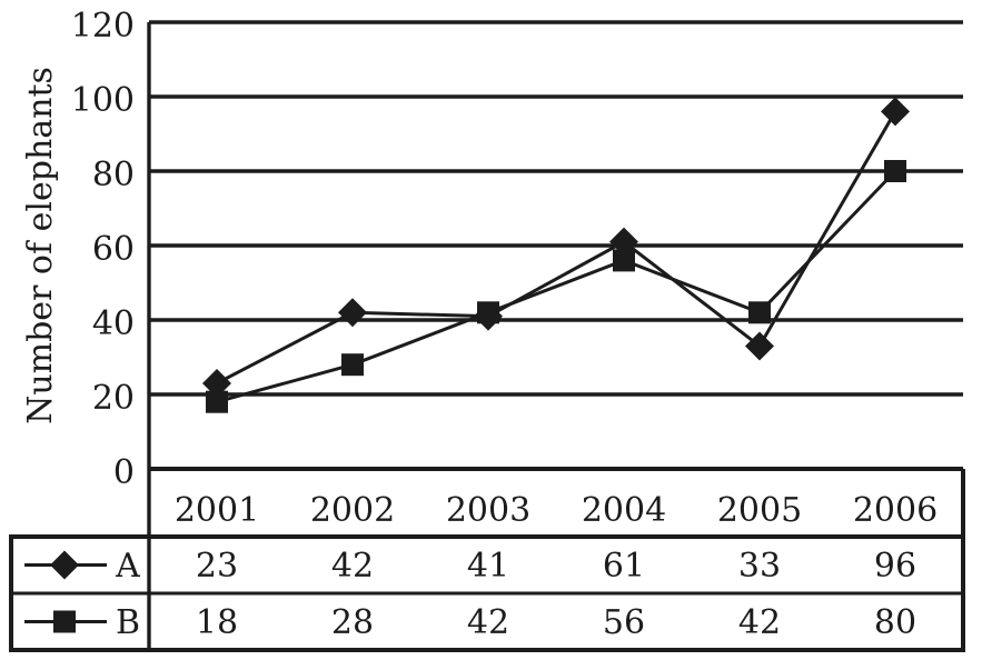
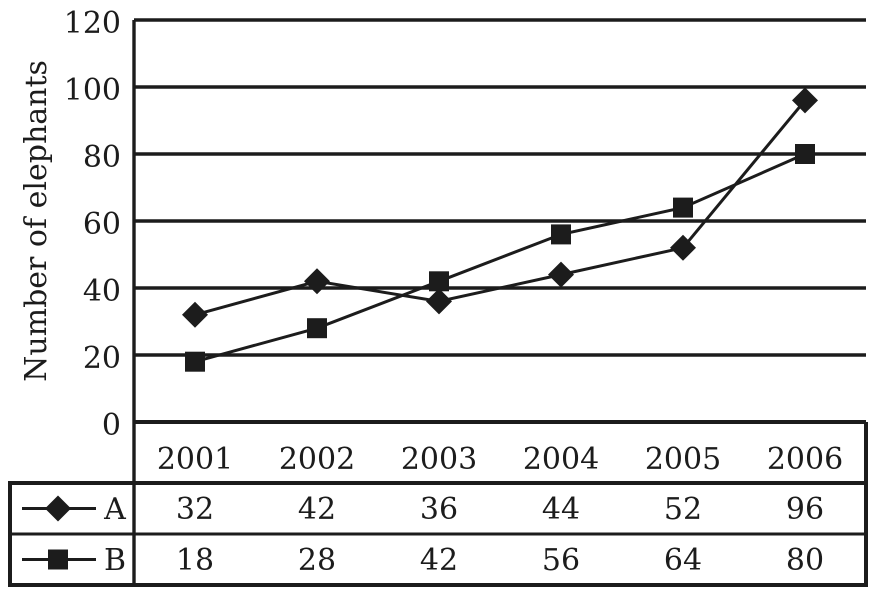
A/2001: 23 -> 32
A/2003: 41 -> 36
A/2004: 61 -> 44
A/2005: 33 -> 52
B/2005: 42 -> 64
